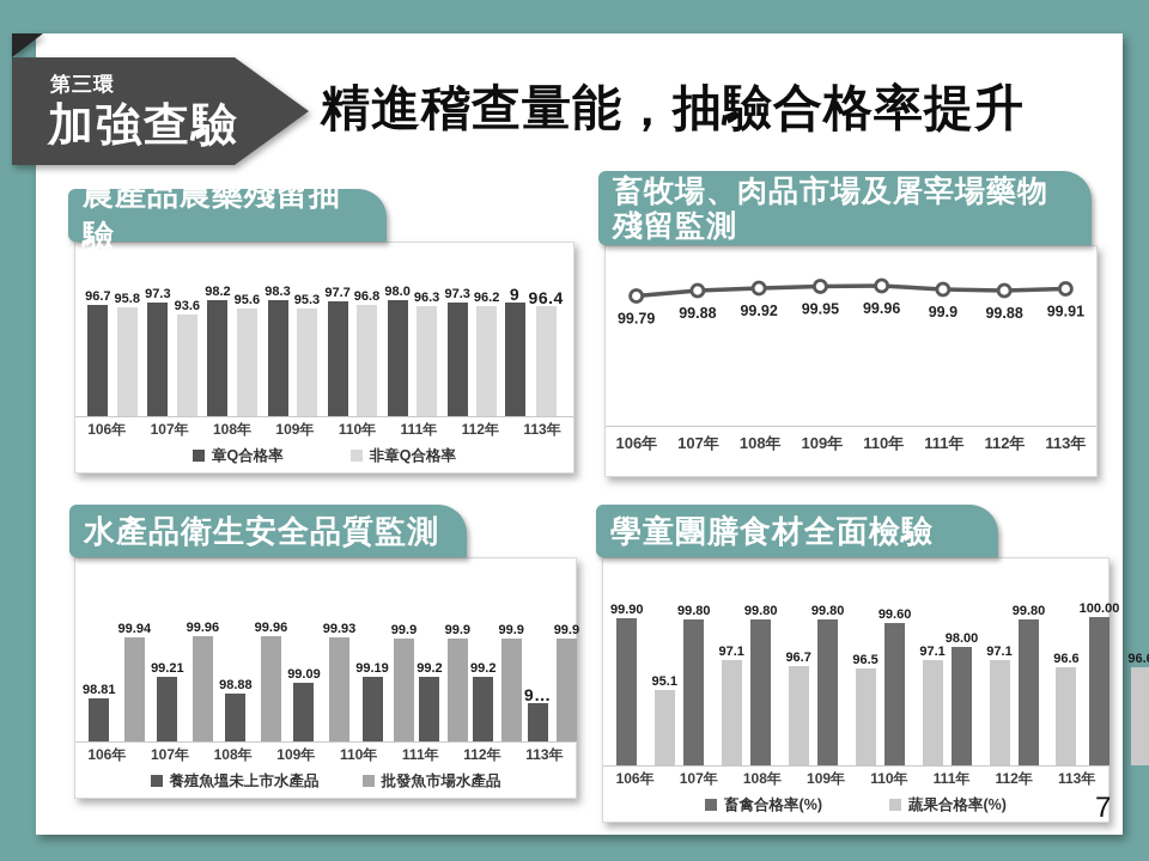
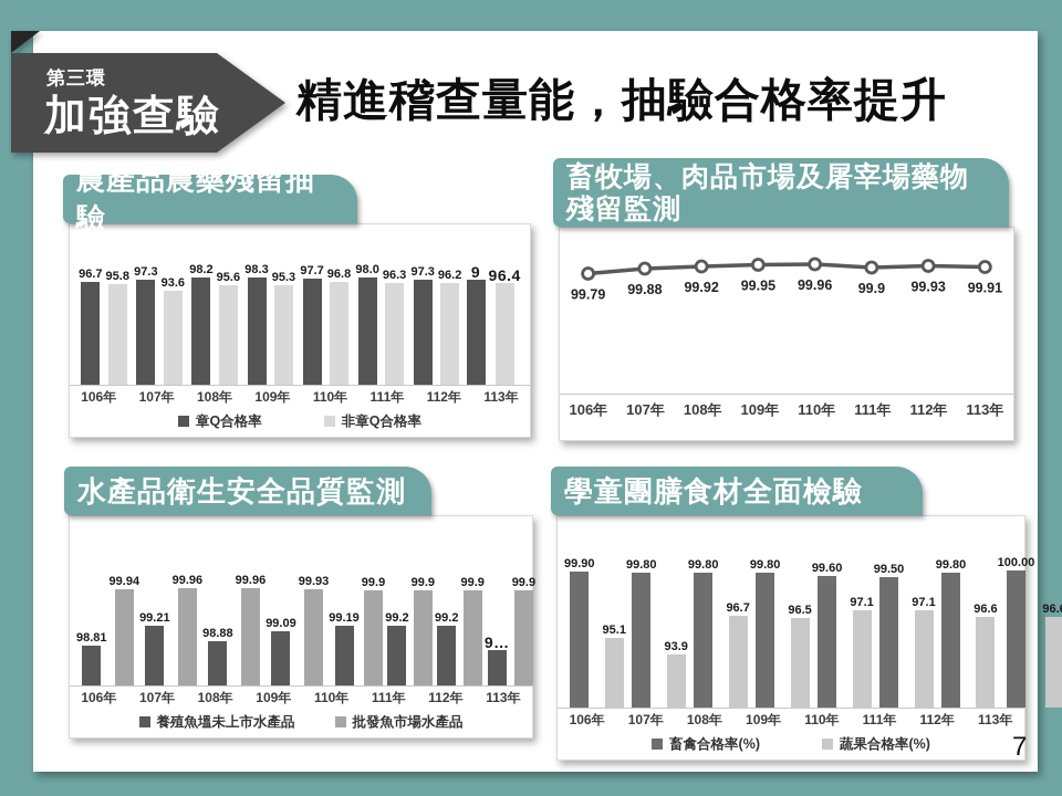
畜牧場、肉品市場及屠宰場藥物殘留監測/112年: 99.88 -> 99.93
學童團膳食材全面檢驗/蔬果合格率(%)/107年: 97.1 -> 93.9
學童團膳食材全面檢驗/畜禽合格率(%)/111年: 98.00 -> 99.50
